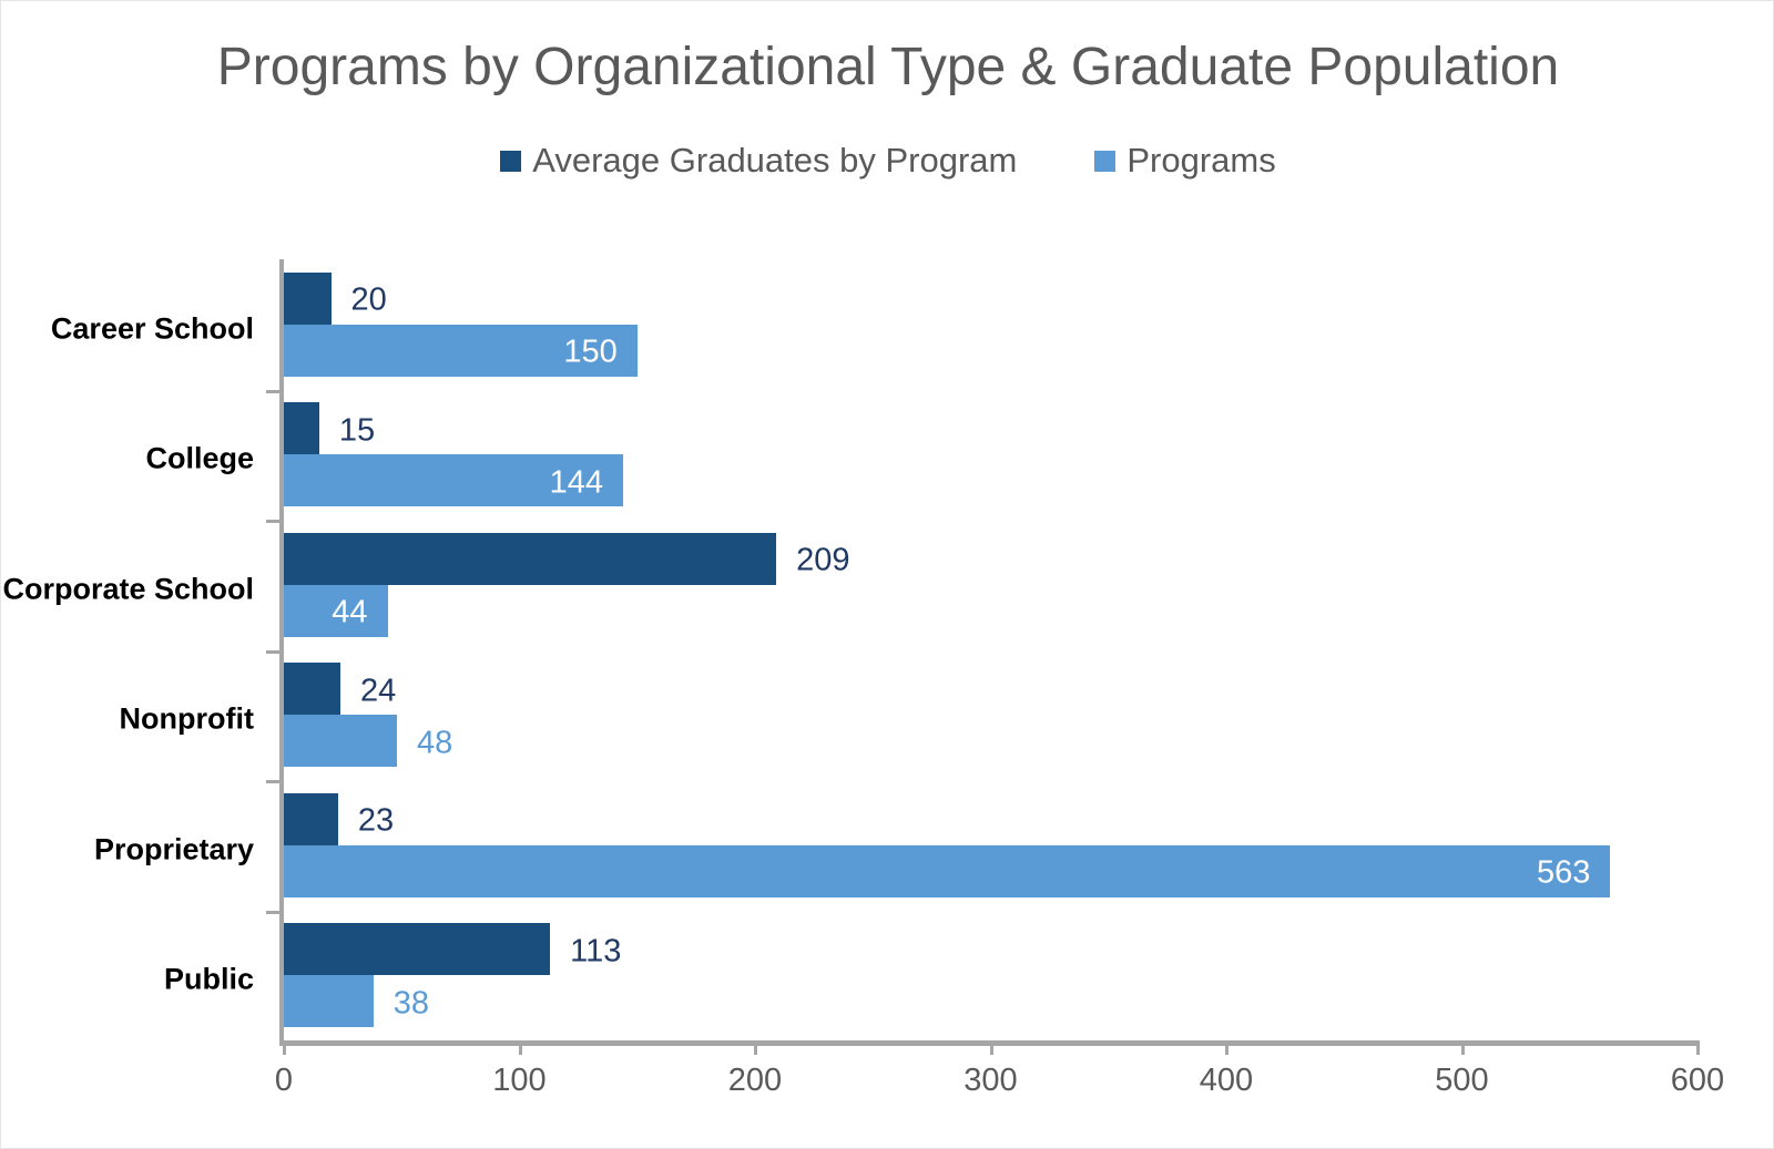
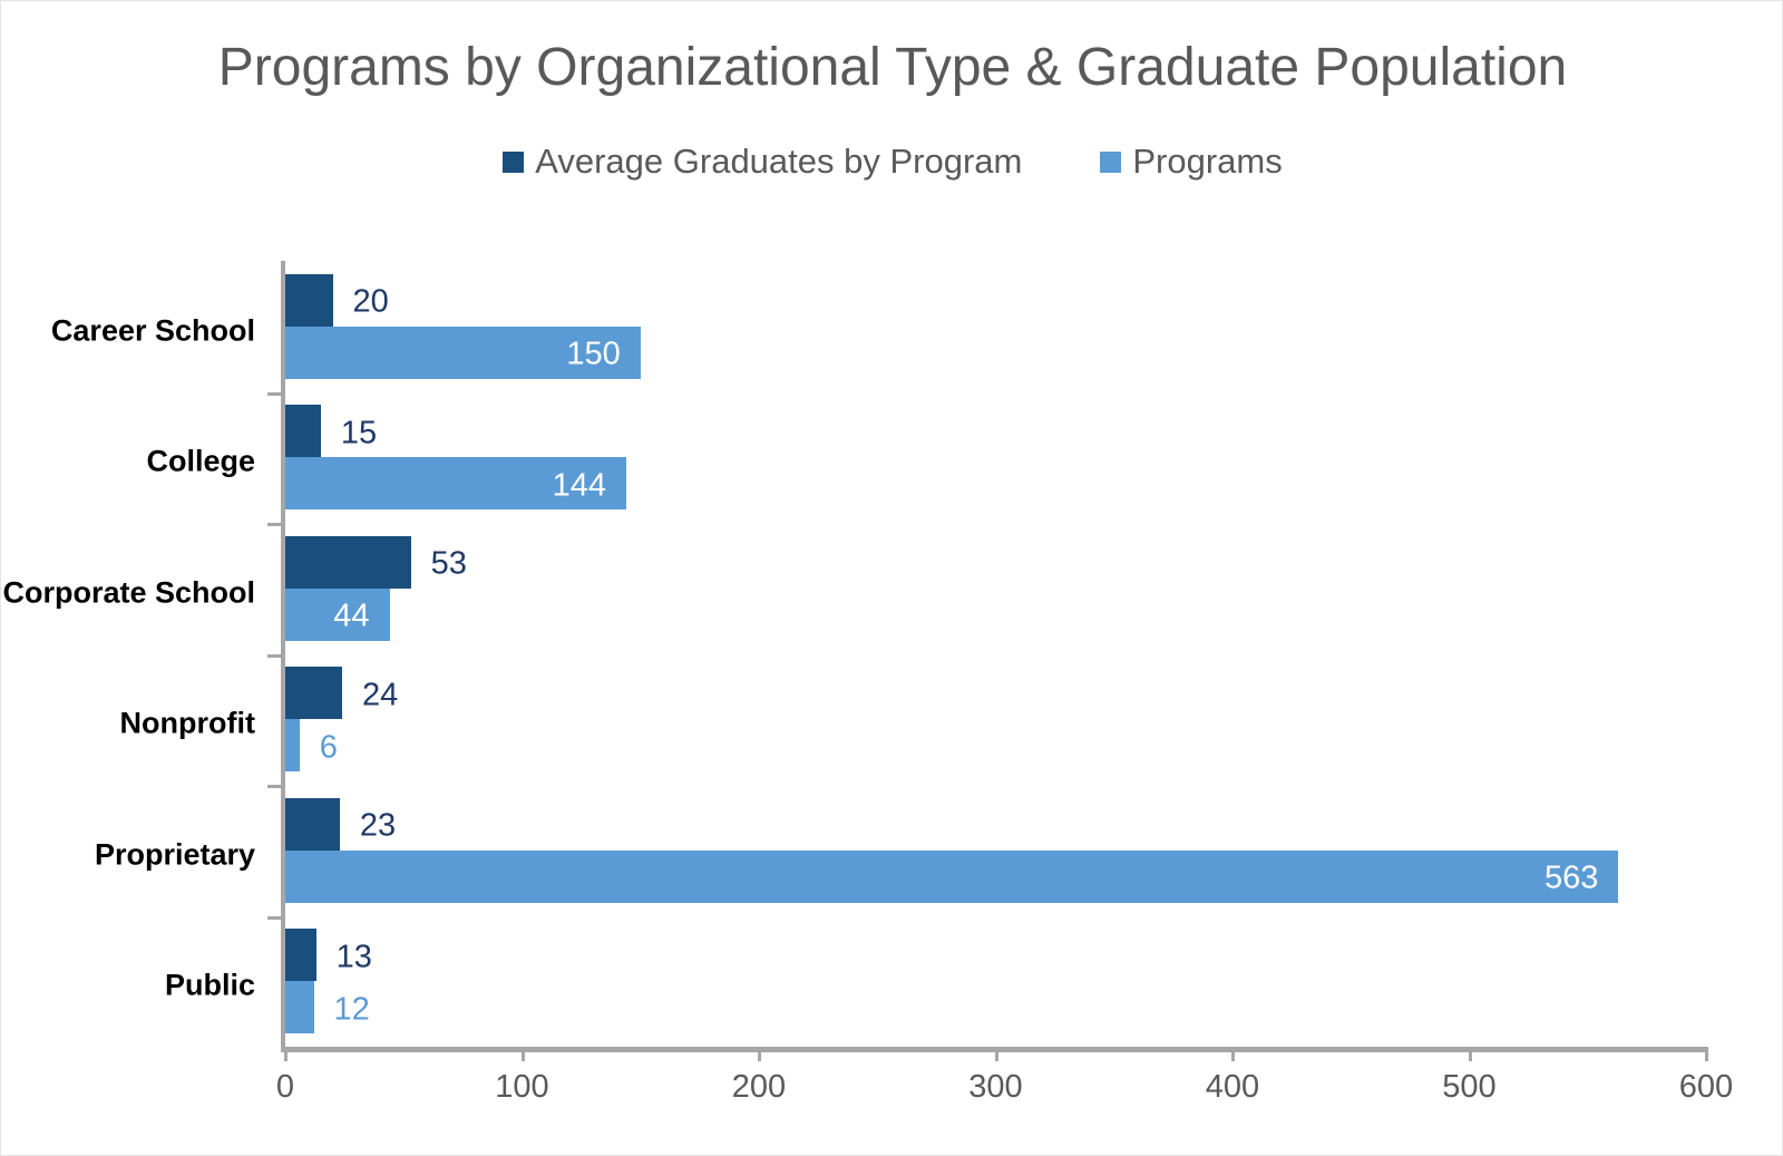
Average Graduates by Program/Corporate School: 209 -> 53
Programs/Nonprofit: 48 -> 6
Average Graduates by Program/Public: 113 -> 13
Programs/Public: 38 -> 12
